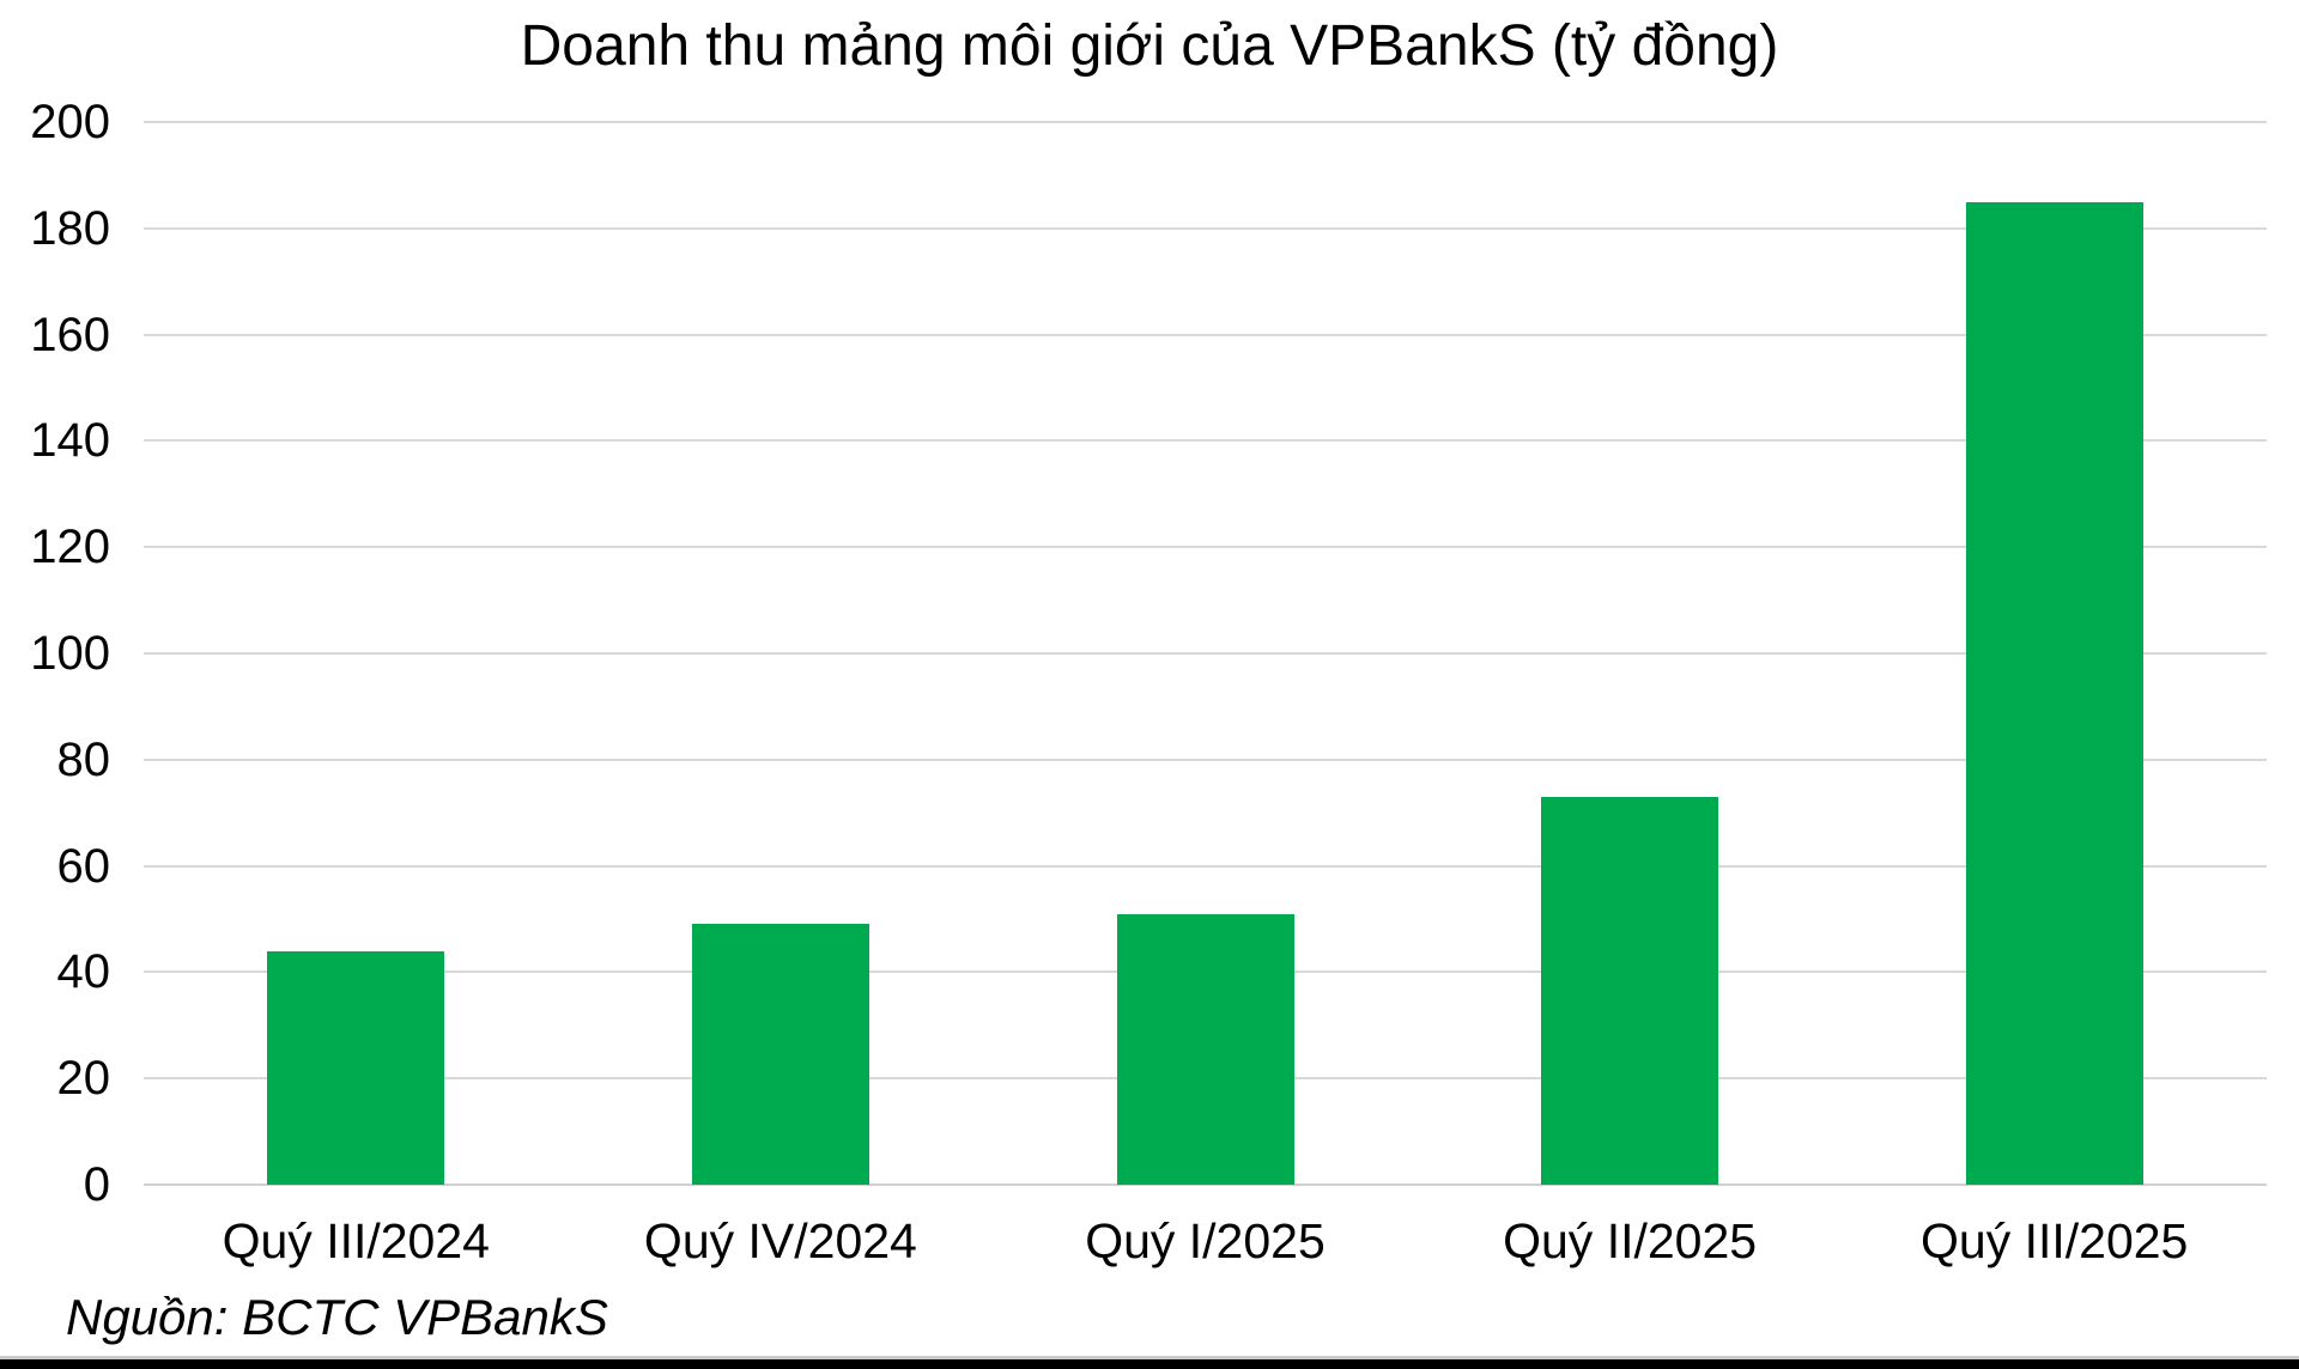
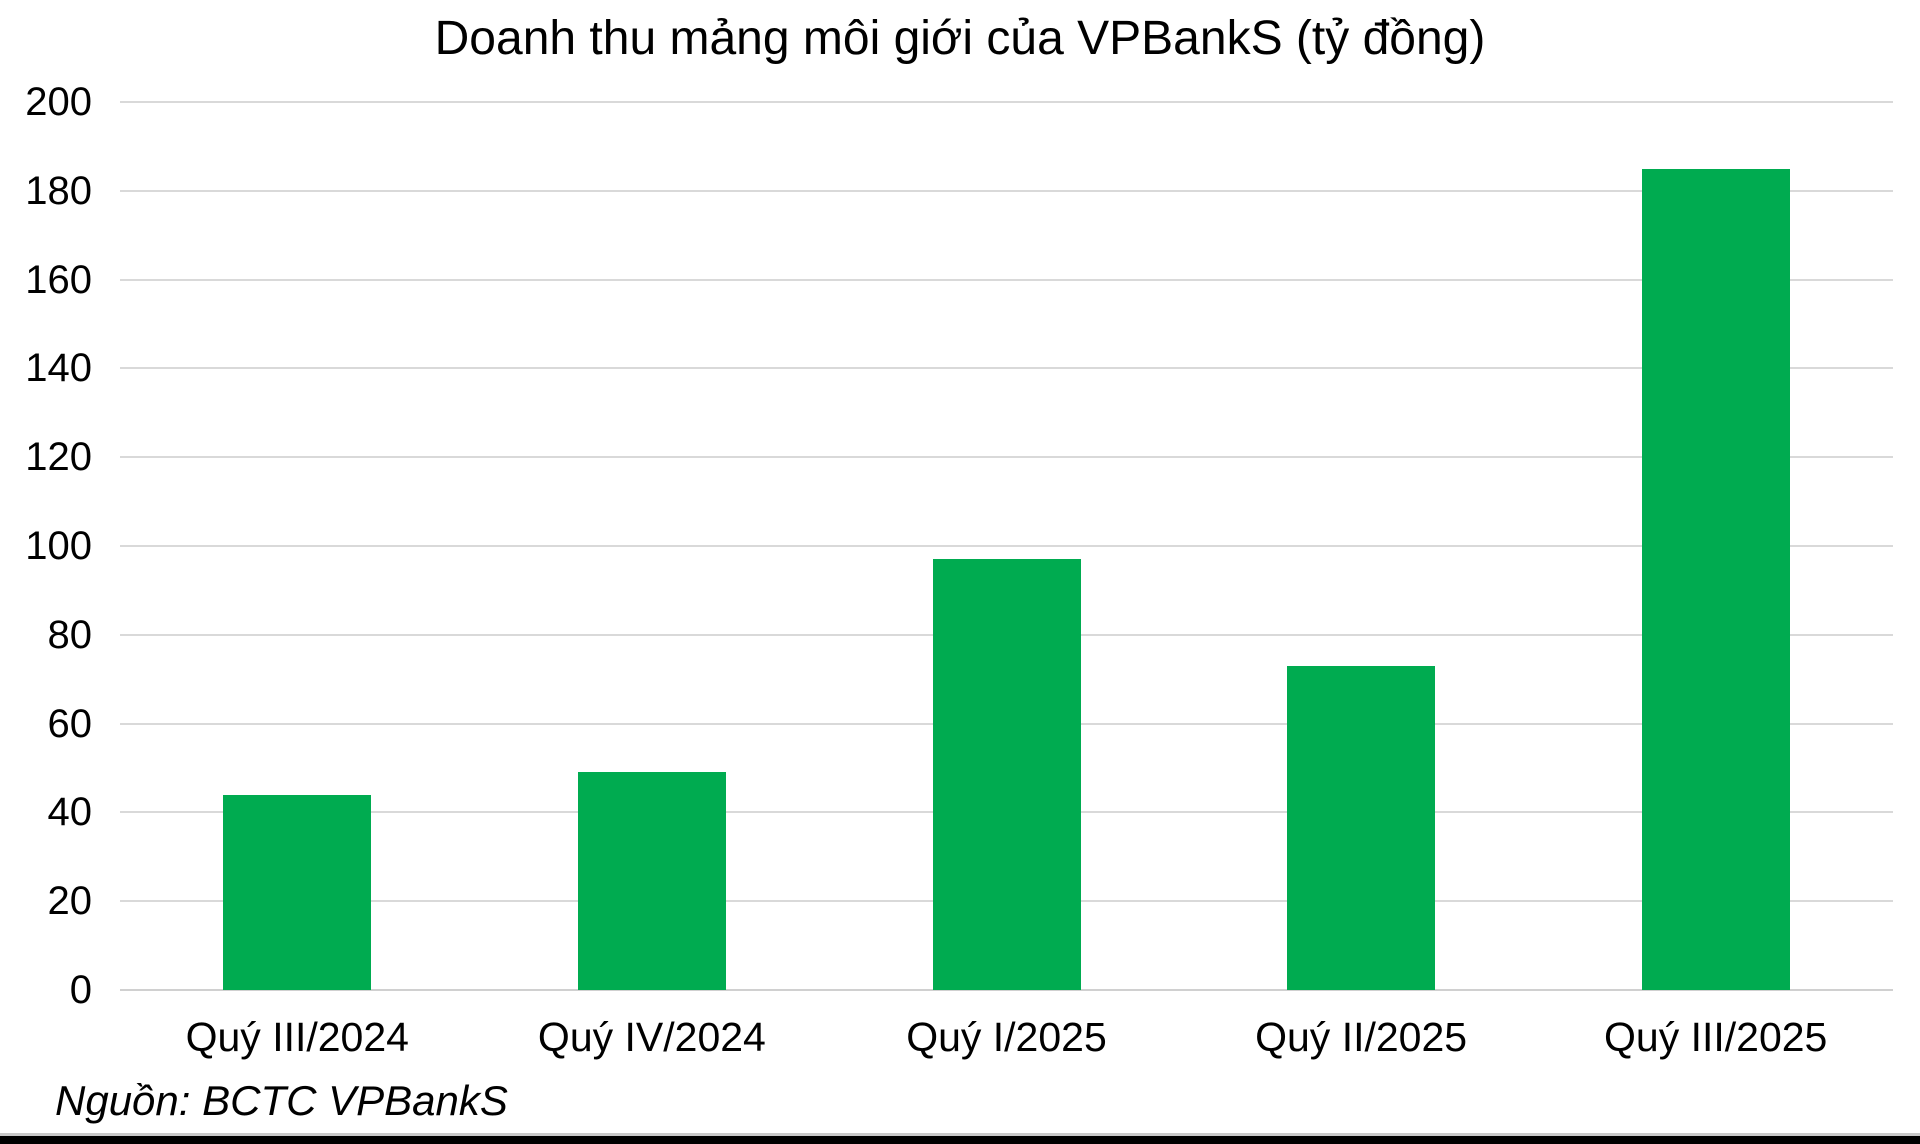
Quý I/2025: 51 -> 97
